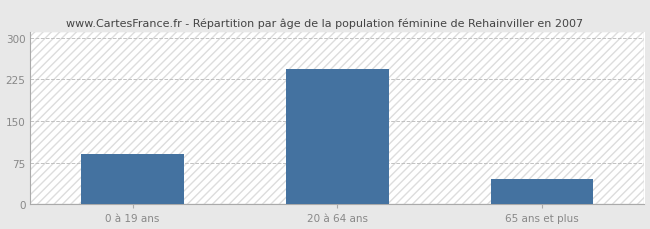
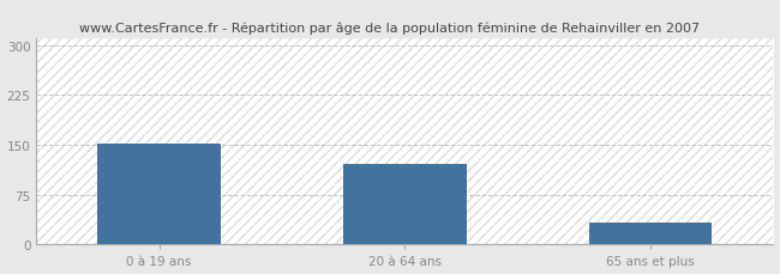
0 à 19 ans: 90 -> 152
20 à 64 ans: 243 -> 122
65 ans et plus: 46 -> 34
